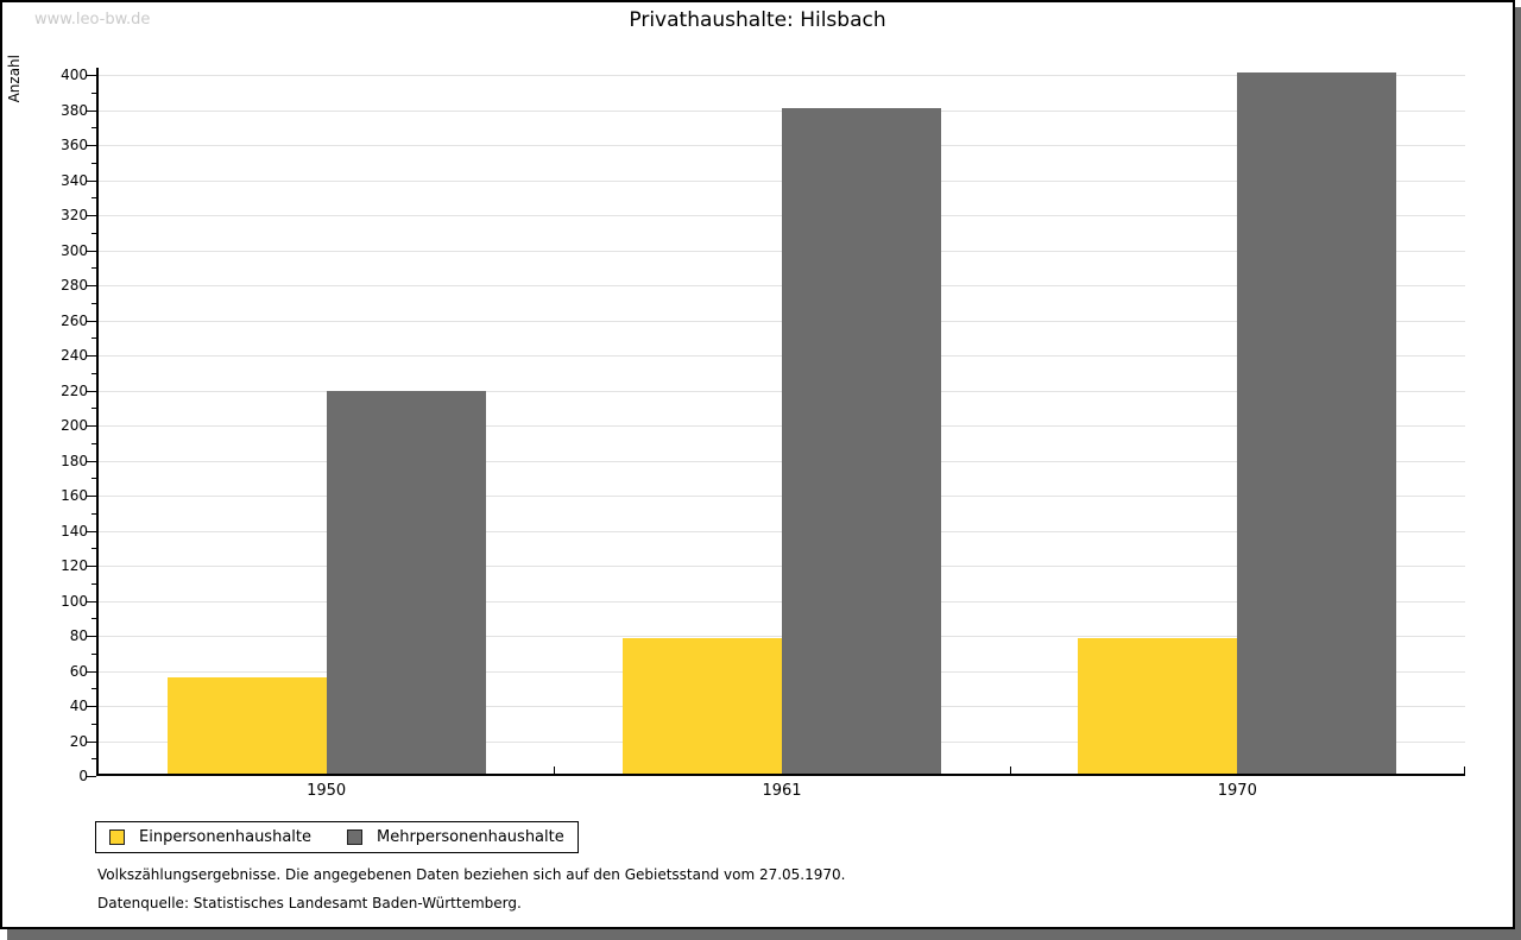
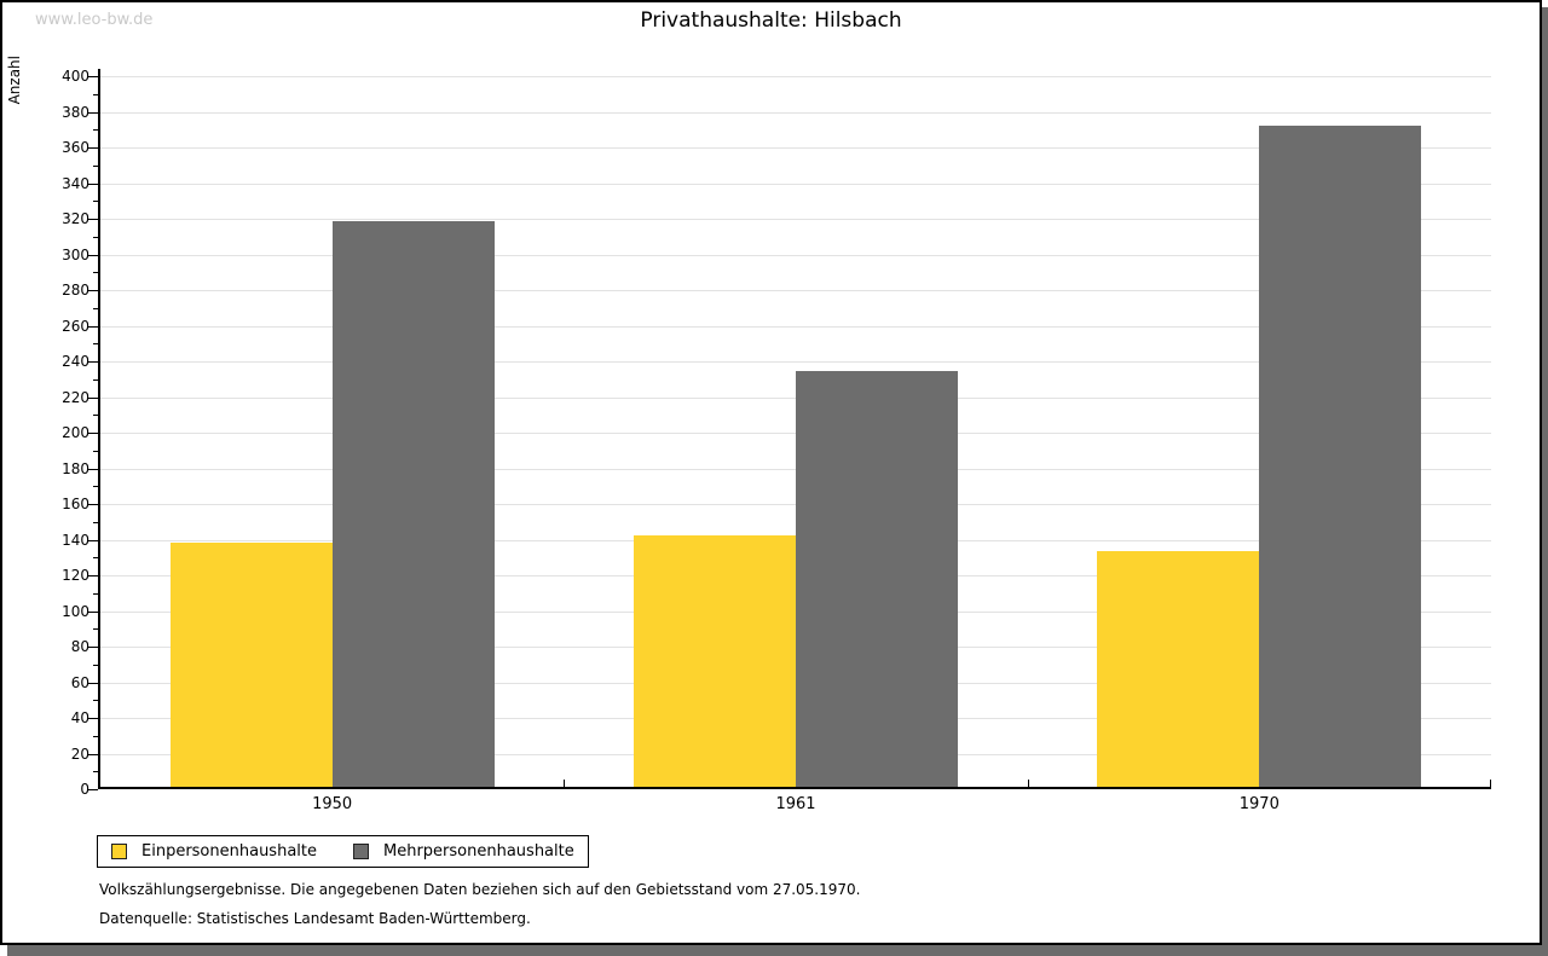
Einpersonenhaushalte/1950: 55 -> 137
Mehrpersonenhaushalte/1950: 218 -> 317
Einpersonenhaushalte/1961: 77 -> 141
Mehrpersonenhaushalte/1961: 380 -> 233
Einpersonenhaushalte/1970: 77 -> 132
Mehrpersonenhaushalte/1970: 400 -> 371
